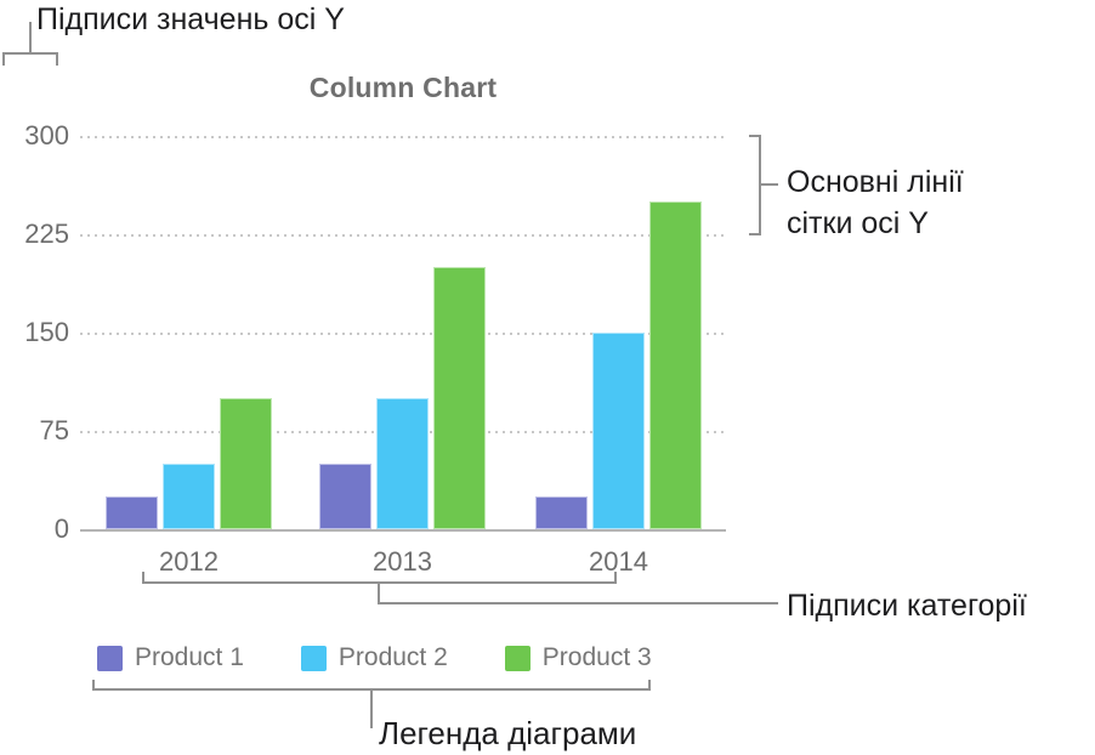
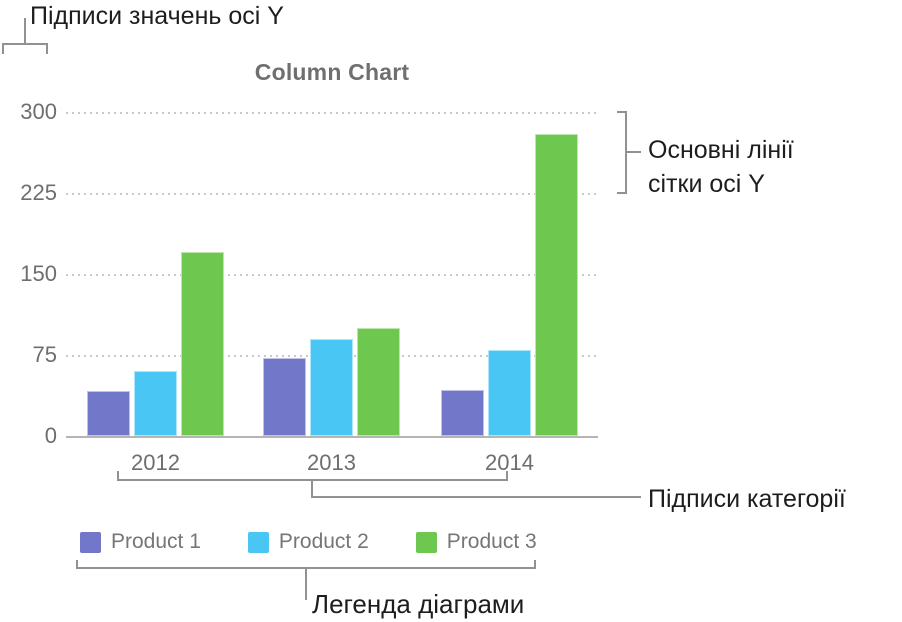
Product 1/2012: 25 -> 42
Product 2/2012: 50 -> 60
Product 3/2012: 100 -> 170
Product 1/2013: 50 -> 72
Product 2/2013: 100 -> 90
Product 3/2013: 200 -> 100
Product 1/2014: 25 -> 43
Product 2/2014: 150 -> 80
Product 3/2014: 250 -> 280
